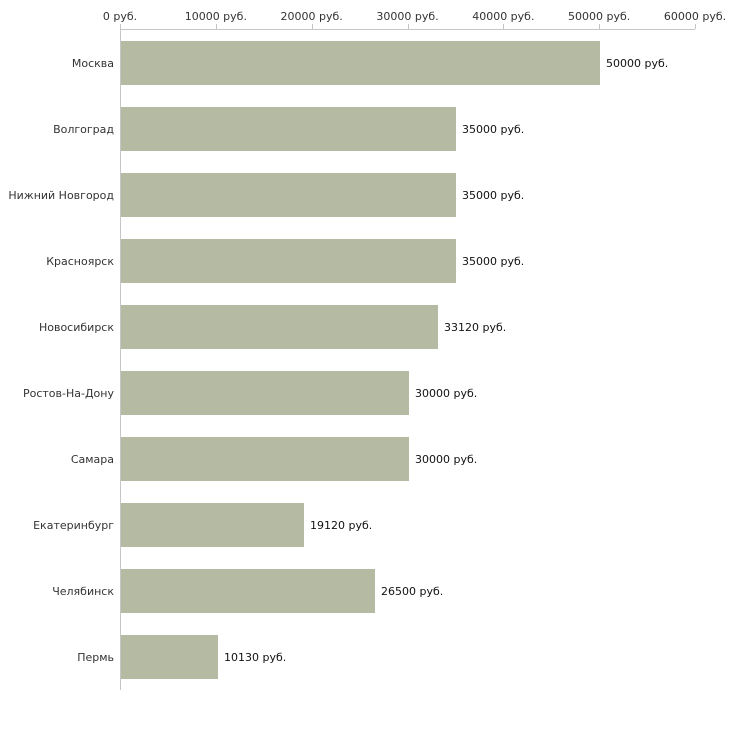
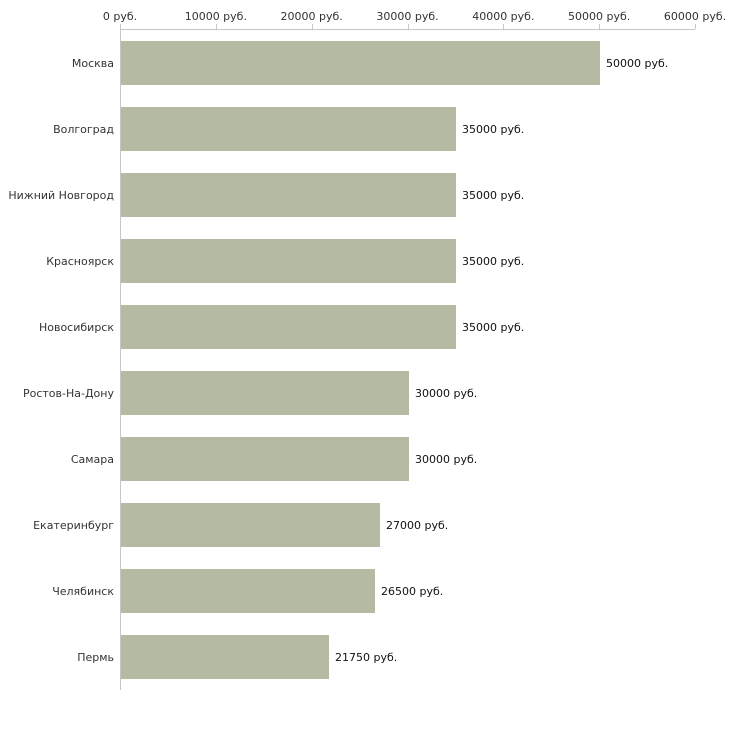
Новосибирск: 33120 -> 35000
Екатеринбург: 19120 -> 27000
Пермь: 10130 -> 21750
